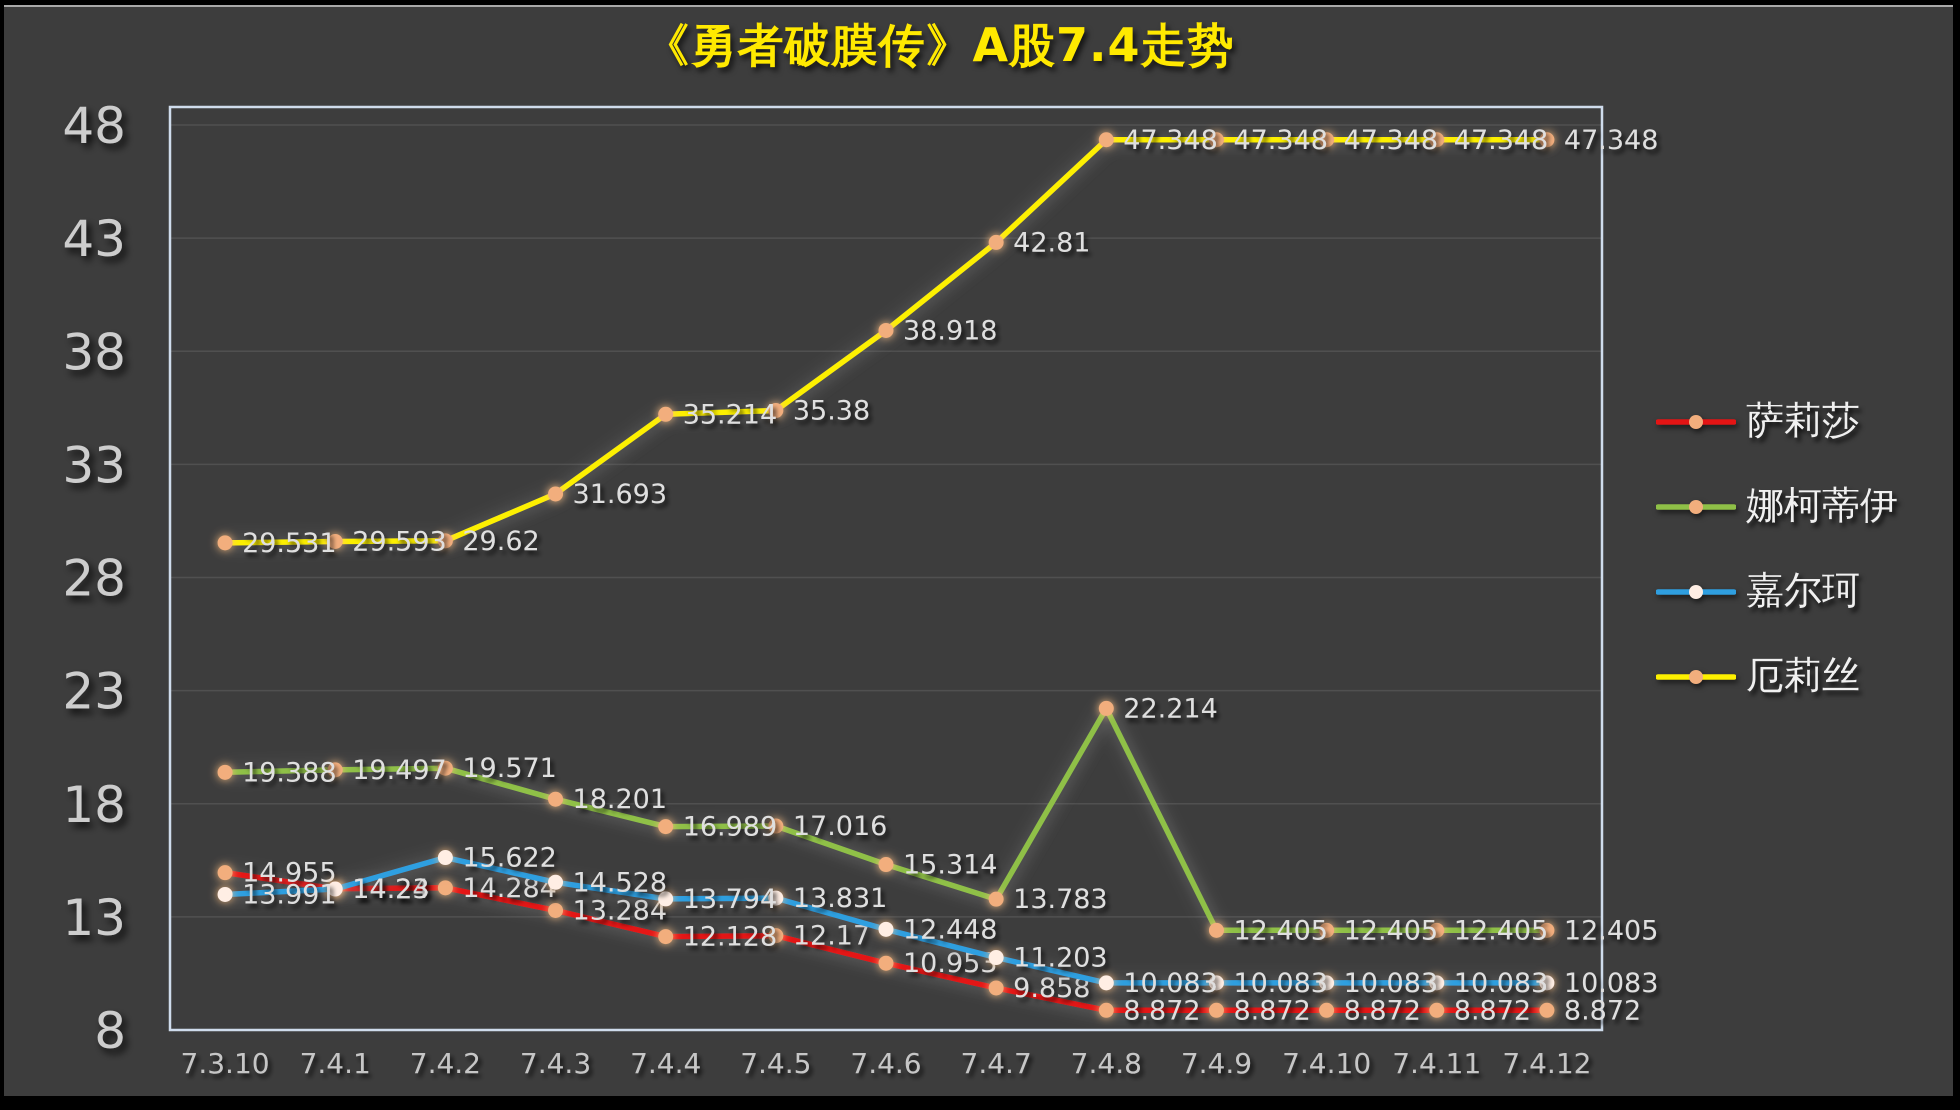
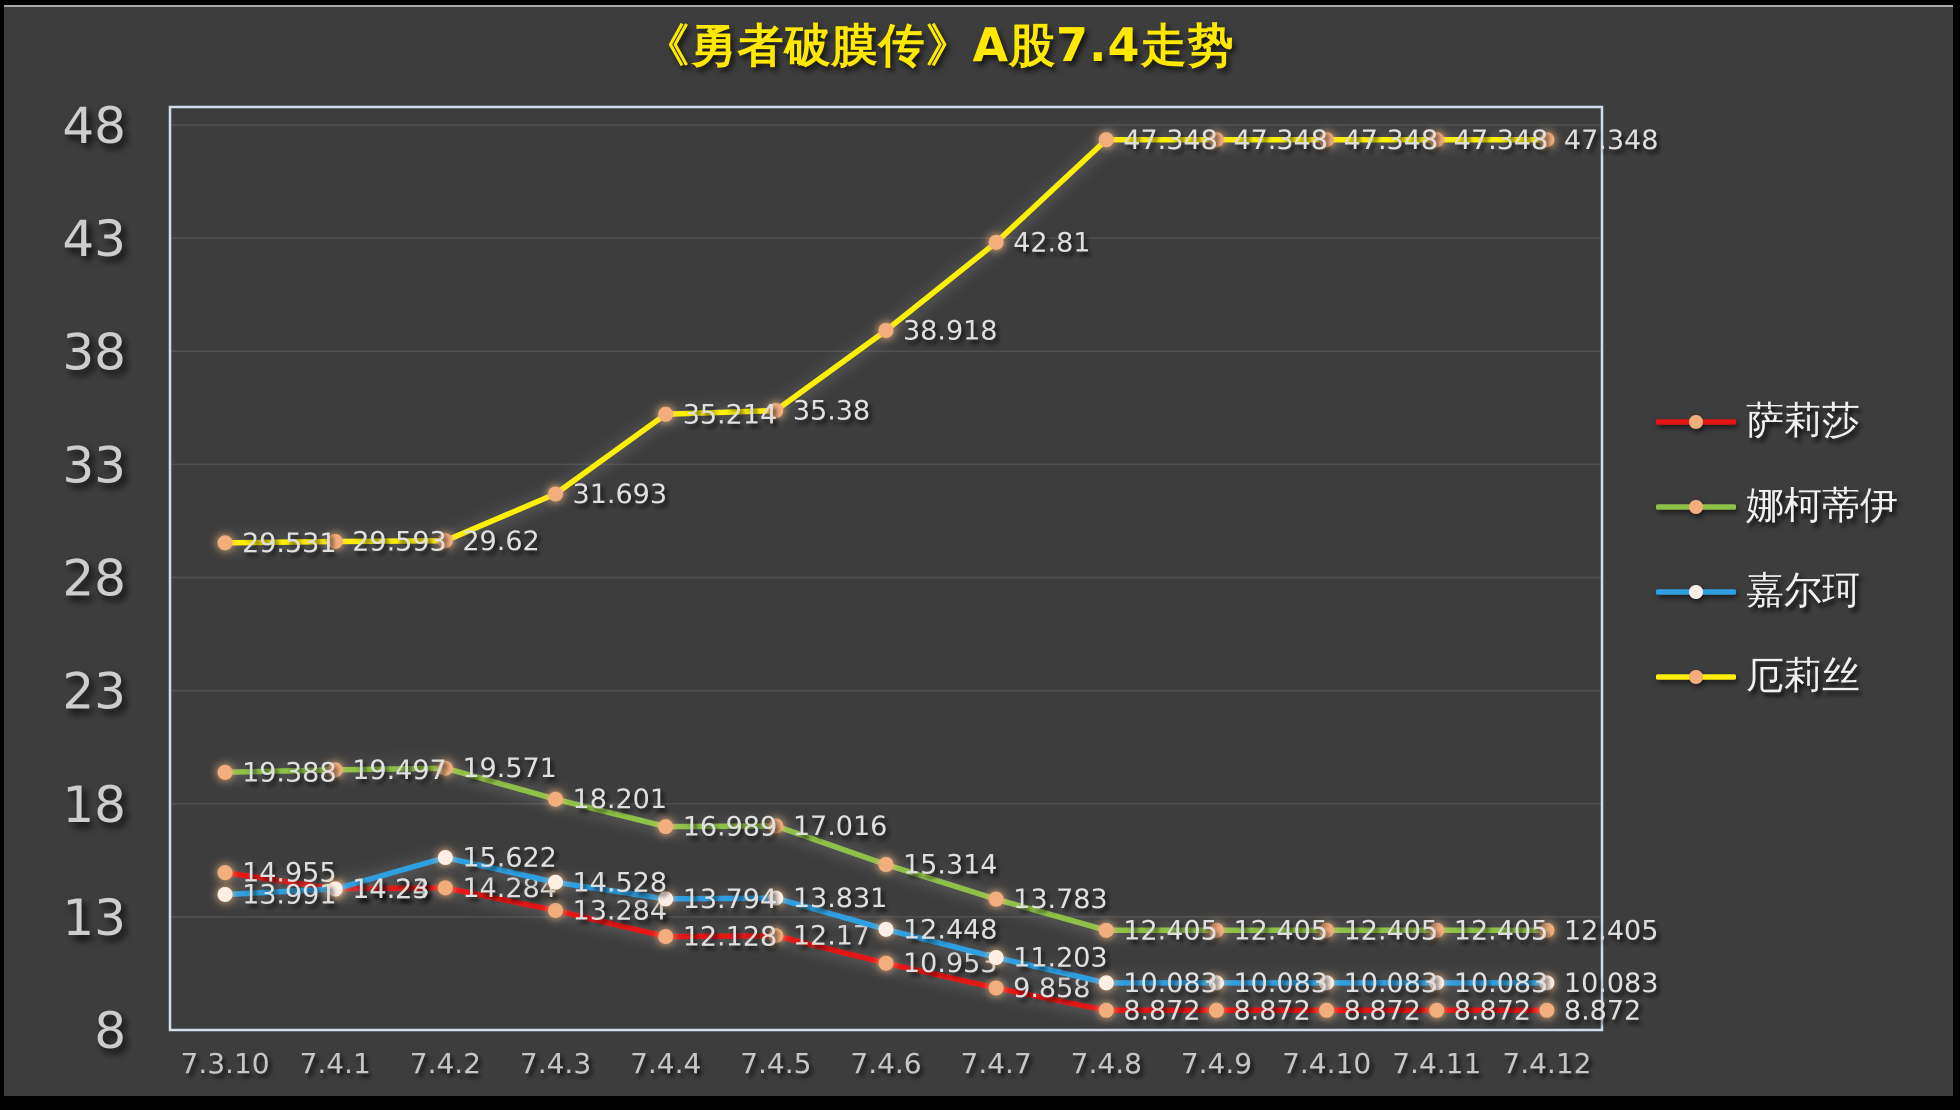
娜柯蒂伊/7.4.8: 22.214 -> 12.405
